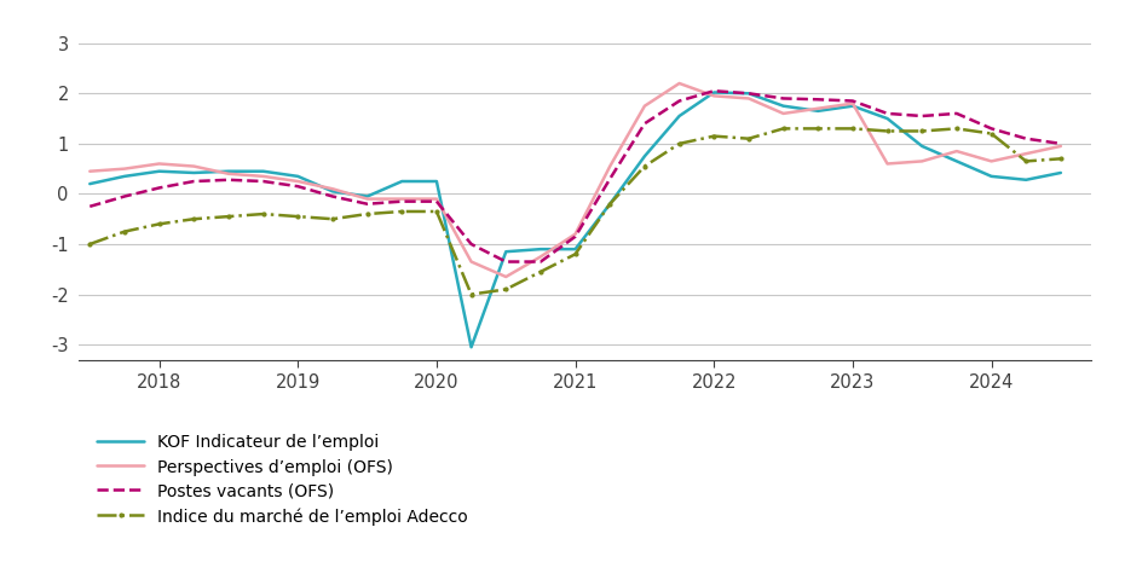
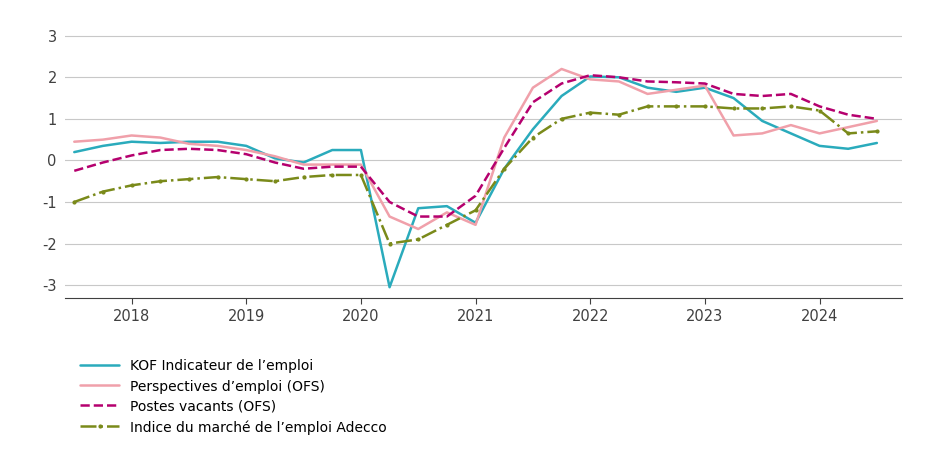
KOF Indicateur de l’emploi/2021: -1.10 -> -1.50
Perspectives d’emploi (OFS)/2021: -0.80 -> -1.55
